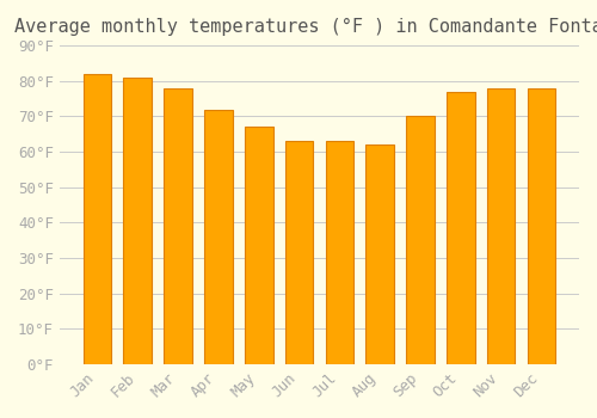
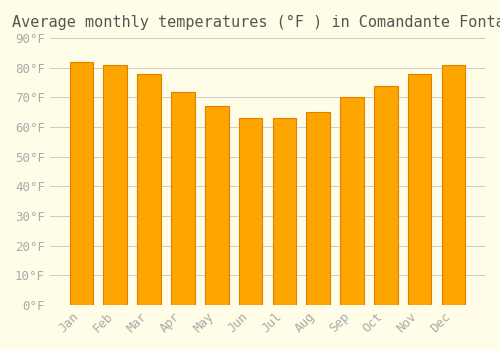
Aug: 62°F -> 65°F
Oct: 77°F -> 74°F
Dec: 78°F -> 81°F
